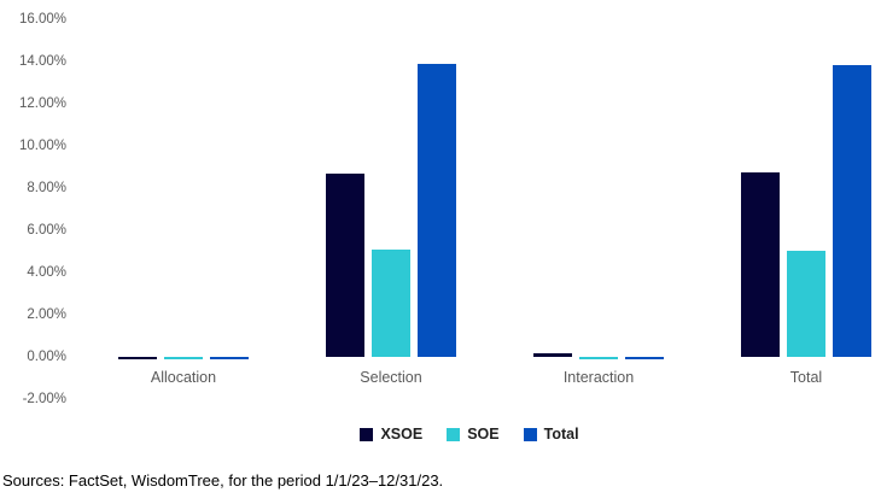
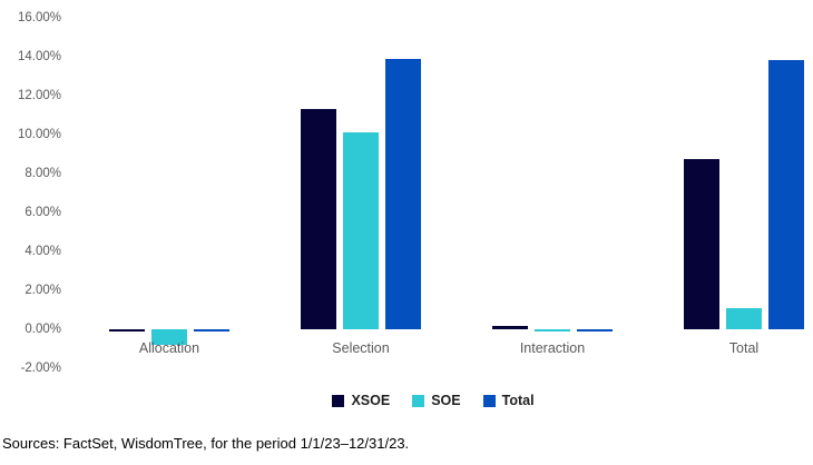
SOE/Allocation: -0.1% -> -0.8%
XSOE/Selection: 8.7% -> 11.3%
SOE/Selection: 5.1% -> 10.1%
SOE/Total: 5.0% -> 1.1%
